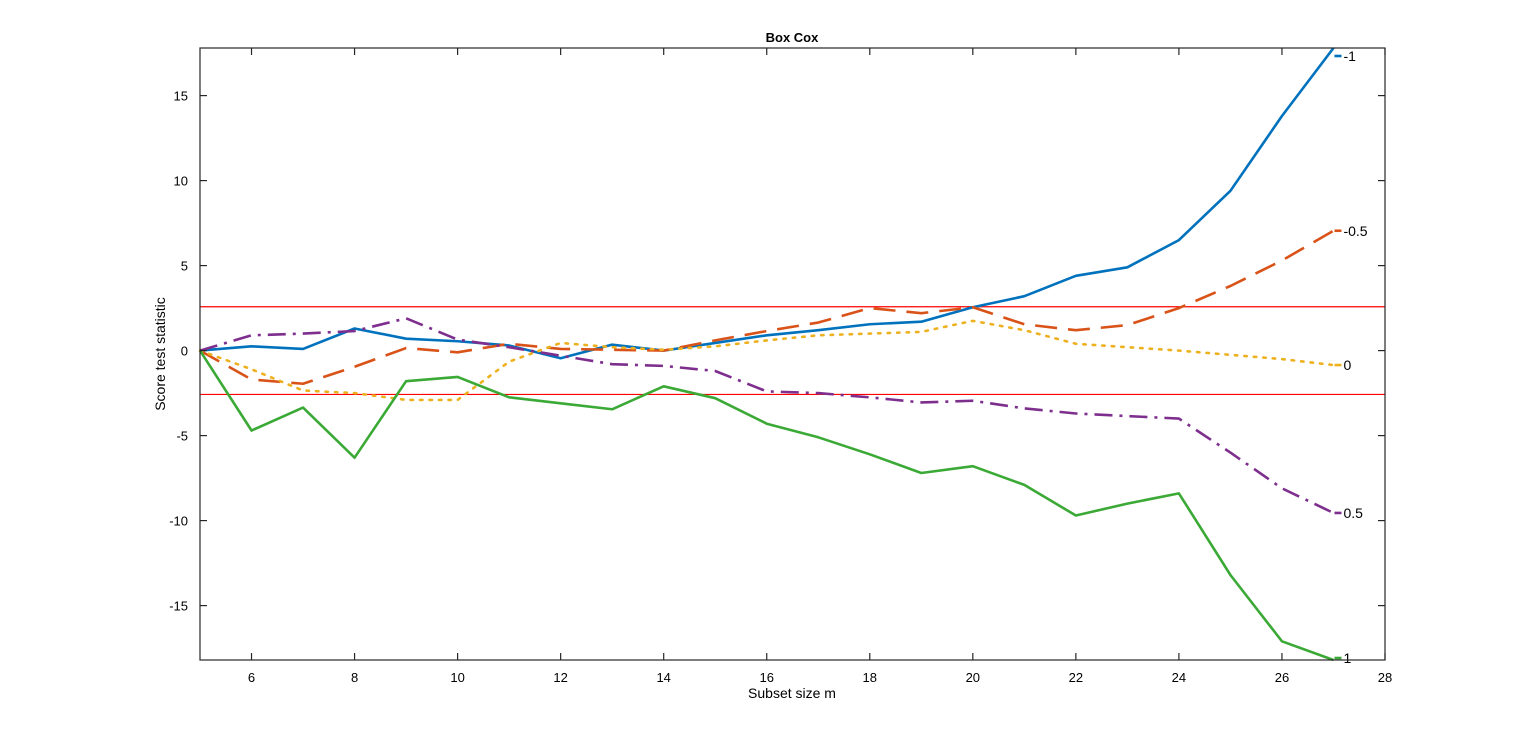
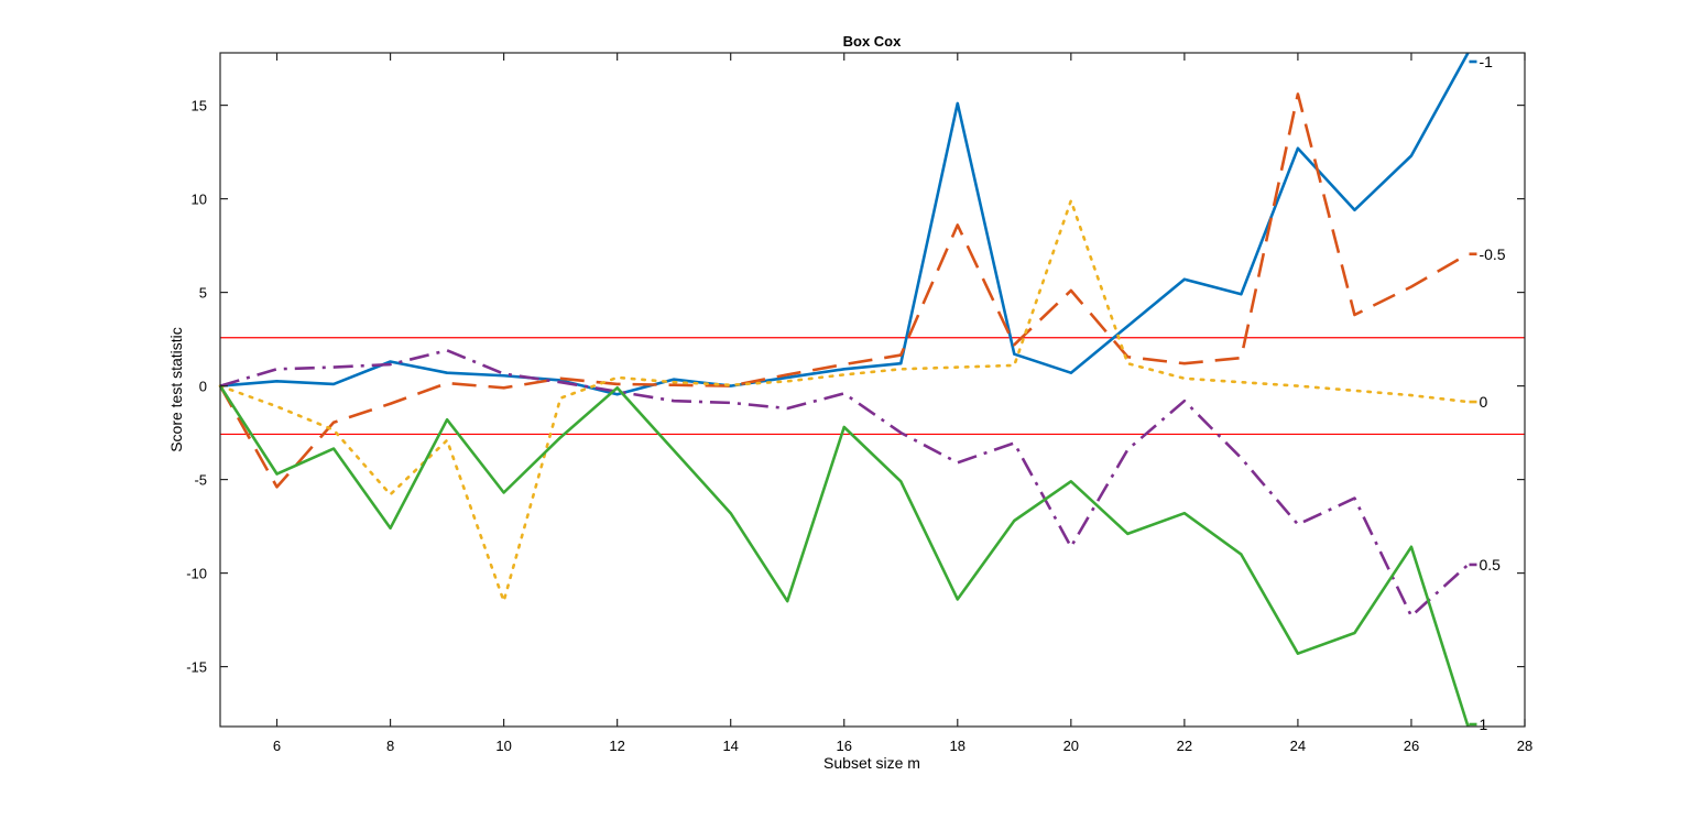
-0.5/6: -1.7 -> -5.4
0/8: -2.5 -> -5.8
1/8: -6.3 -> -7.6
0/10: -2.9 -> -11.5
1/10: -1.6 -> -5.7
1/12: -3.1 -> -0.1
1/14: -2.1 -> -6.8
1/15: -2.8 -> -11.5
0.5/16: -2.4 -> -0.4
1/16: -4.3 -> -2.2
-1/18: 1.6 -> 15.1
-0.5/18: 2.5 -> 8.6
0.5/18: -2.8 -> -4.1
1/18: -6.1 -> -11.4
-1/20: 2.5 -> 0.7
-0.5/20: 2.5 -> 5.1
0/20: 1.8 -> 9.9
0.5/20: -3.0 -> -8.6
1/20: -6.8 -> -5.1
-1/22: 4.4 -> 5.7
0.5/22: -3.7 -> -0.8
1/22: -9.7 -> -6.8
-1/24: 6.5 -> 12.7
-0.5/24: 2.5 -> 15.6
0.5/24: -4.0 -> -7.4
1/24: -8.4 -> -14.3
-1/26: 13.8 -> 12.3
0.5/26: -8.1 -> -12.3
1/26: -17.1 -> -8.6
